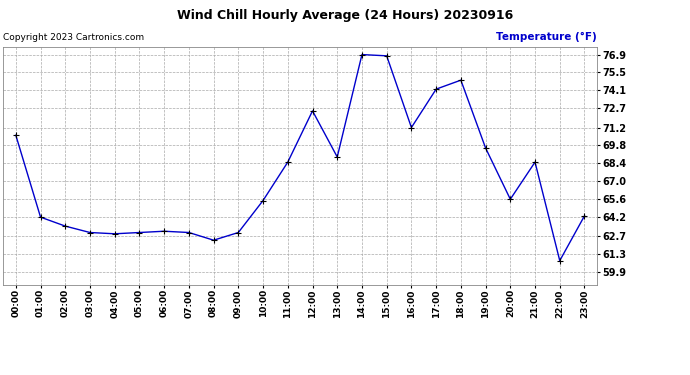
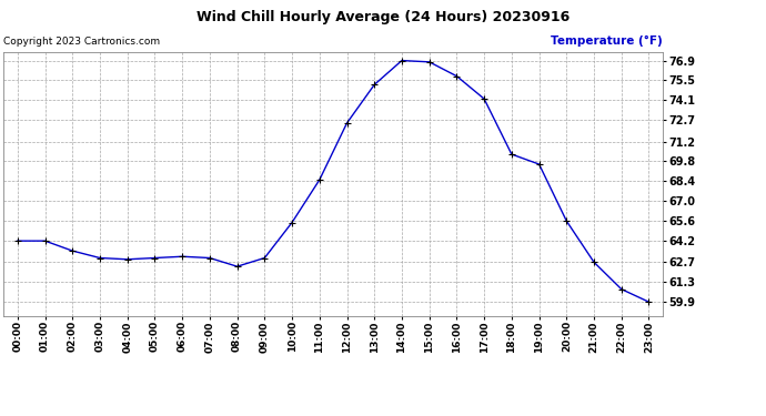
00:00: 70.6 -> 64.2
13:00: 68.9 -> 75.2
16:00: 71.2 -> 75.8
18:00: 74.9 -> 70.3
21:00: 68.5 -> 62.7
23:00: 64.3 -> 59.9
